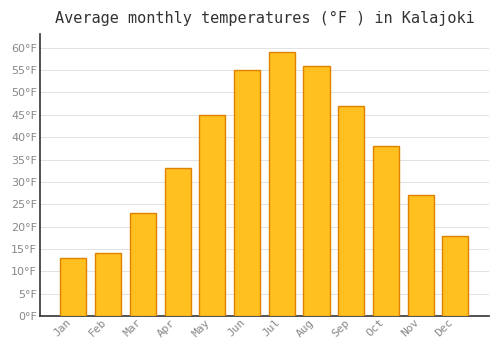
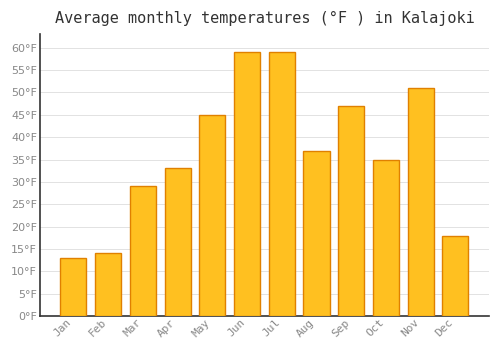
Mar: 23°F -> 29°F
Jun: 55°F -> 59°F
Aug: 56°F -> 37°F
Oct: 38°F -> 35°F
Nov: 27°F -> 51°F
